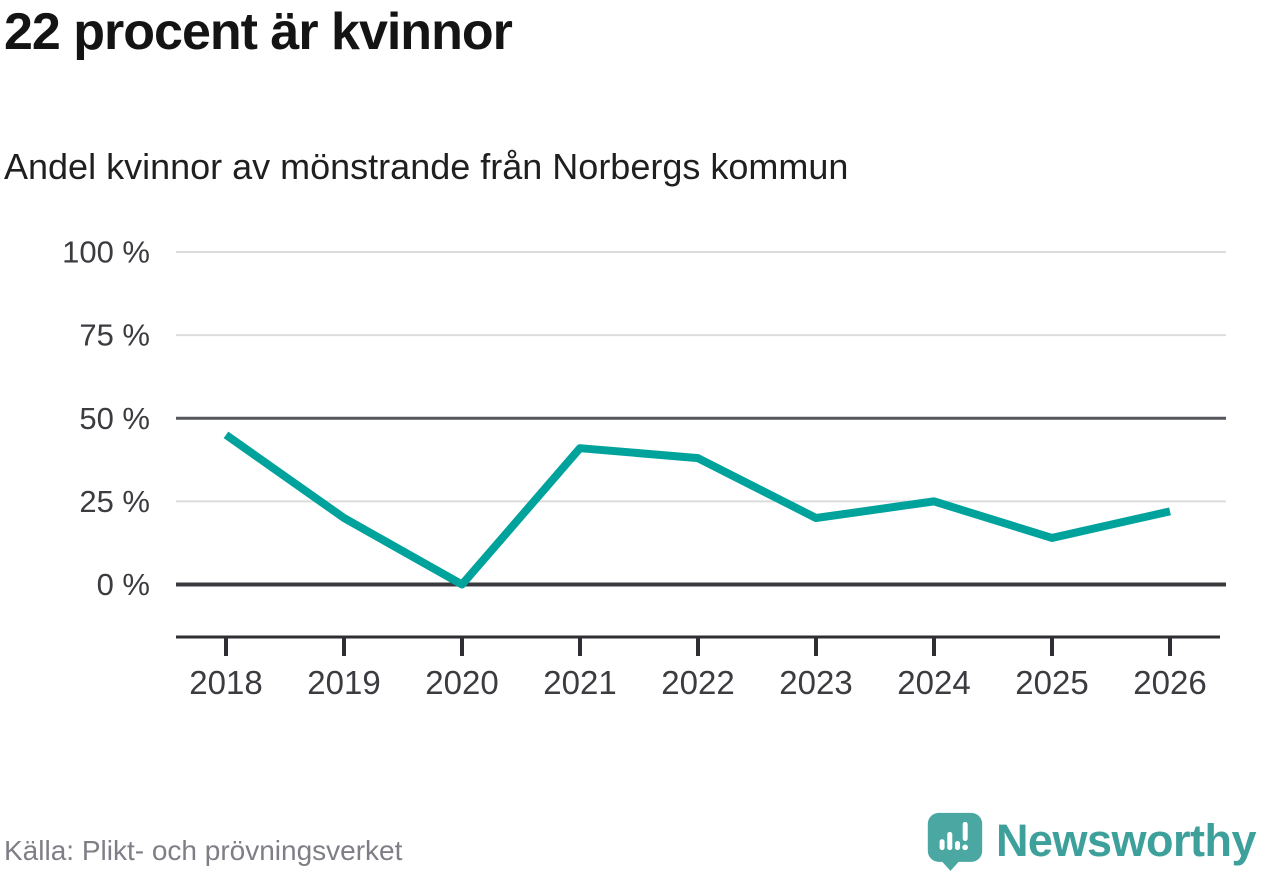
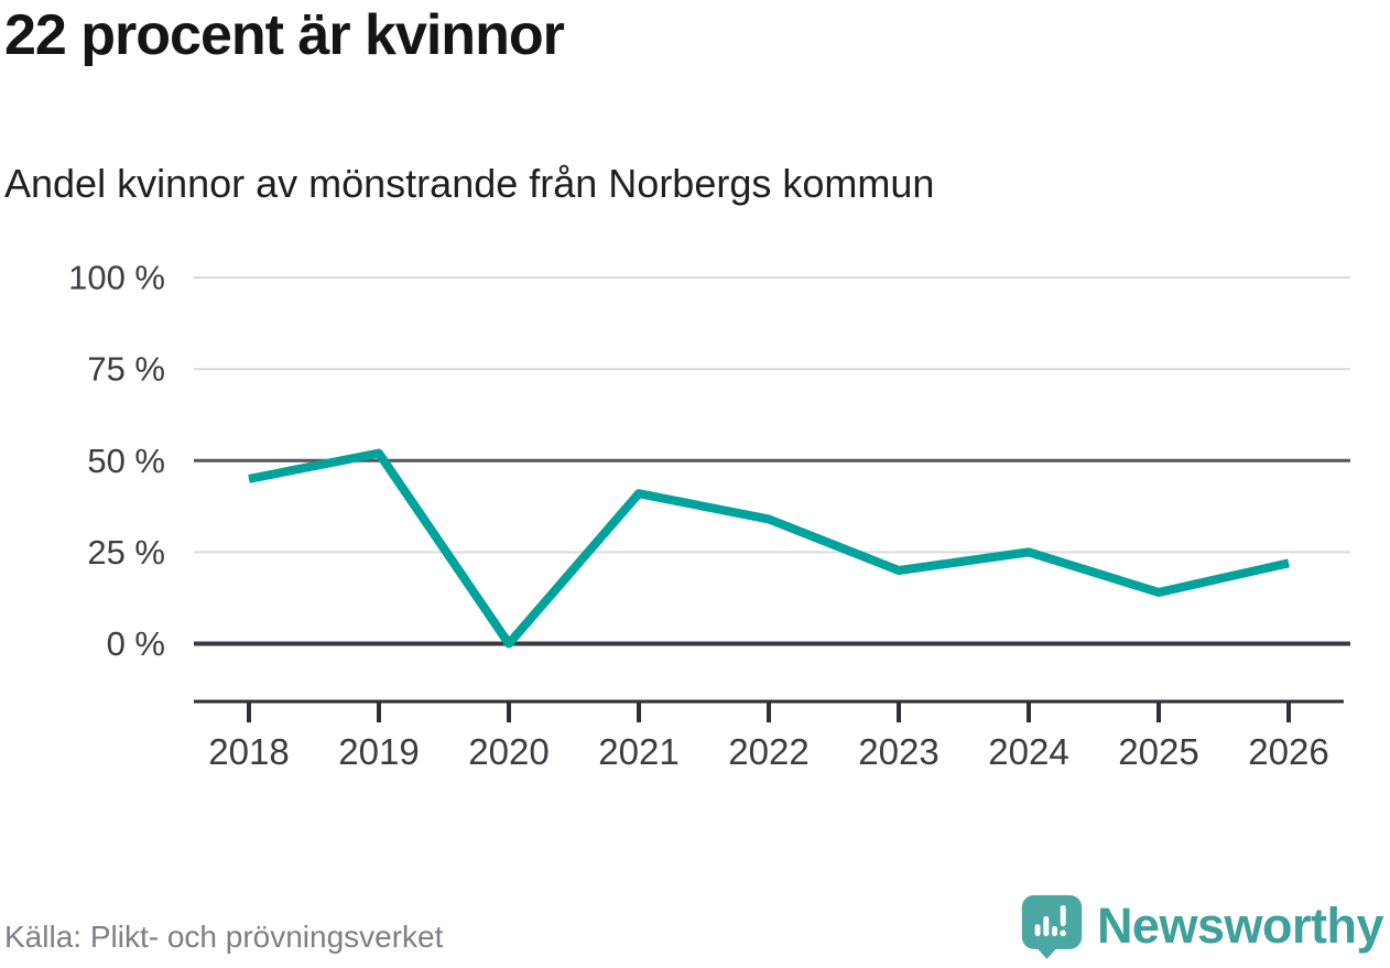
2019: 20% -> 52%
2022: 38% -> 34%
